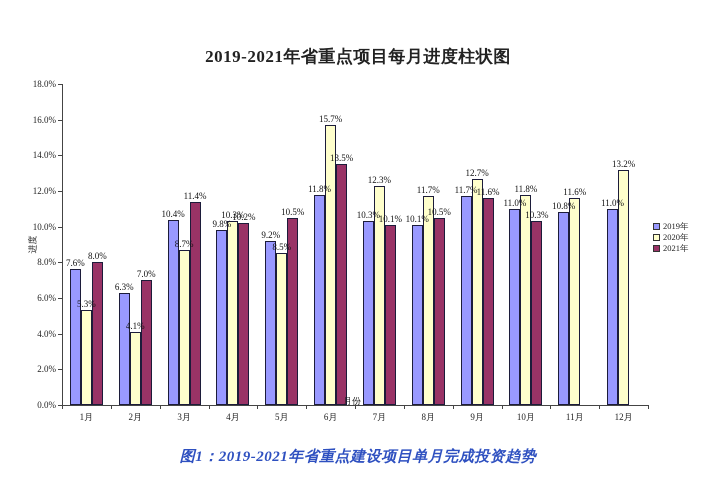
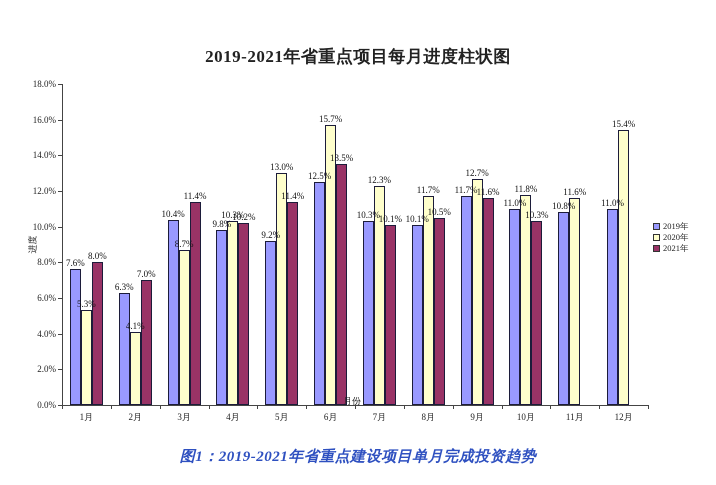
2020年/5月: 8.5% -> 13.0%
2021年/5月: 10.5% -> 11.4%
2019年/6月: 11.8% -> 12.5%
2020年/12月: 13.2% -> 15.4%
